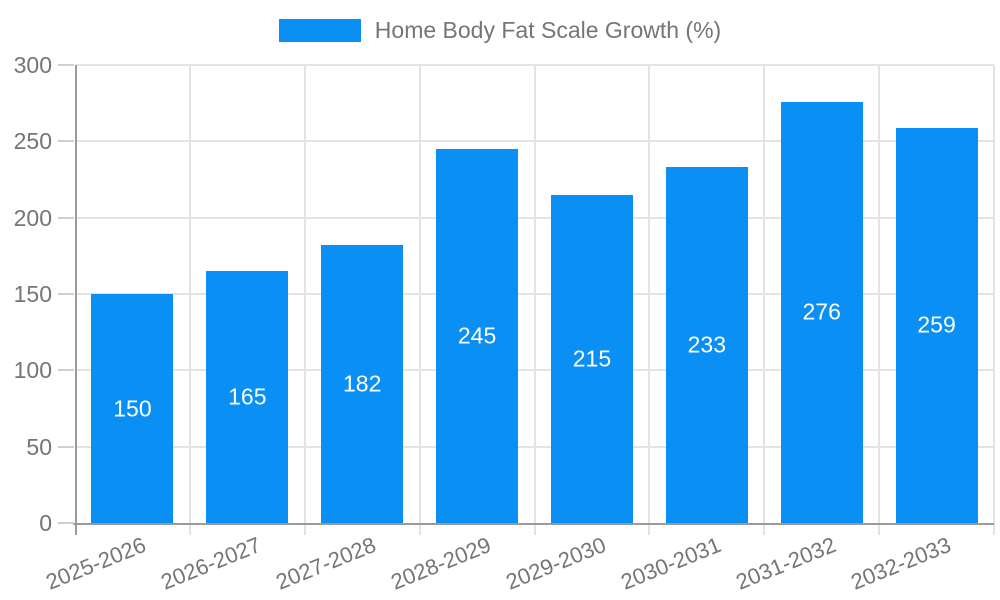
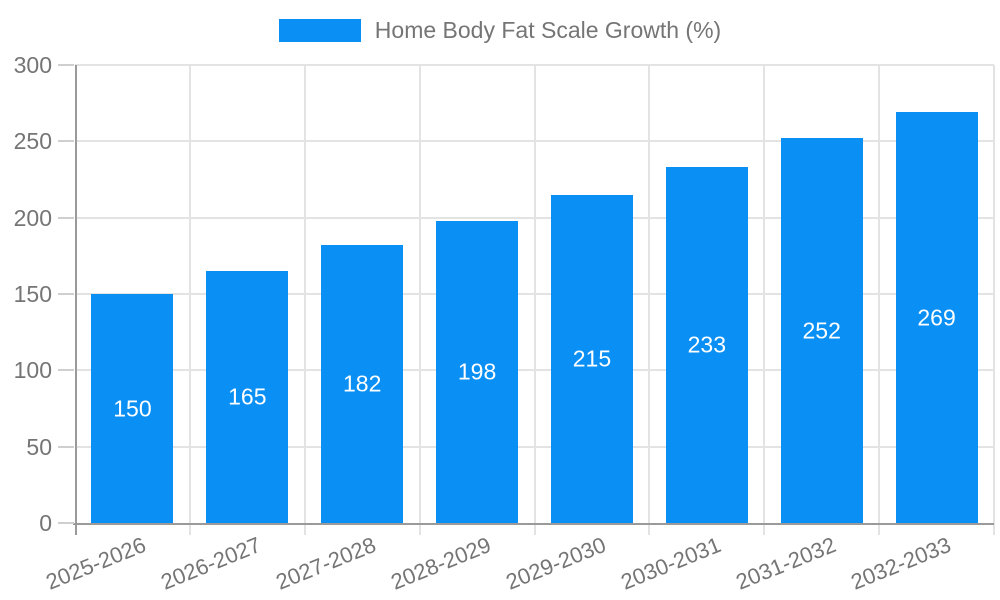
2028-2029: 245 -> 198
2031-2032: 276 -> 252
2032-2033: 259 -> 269
